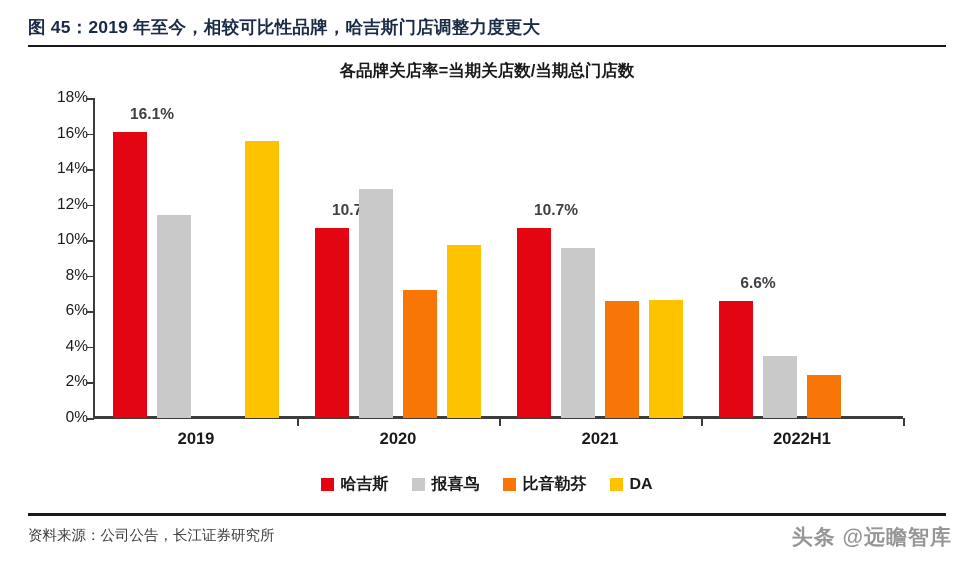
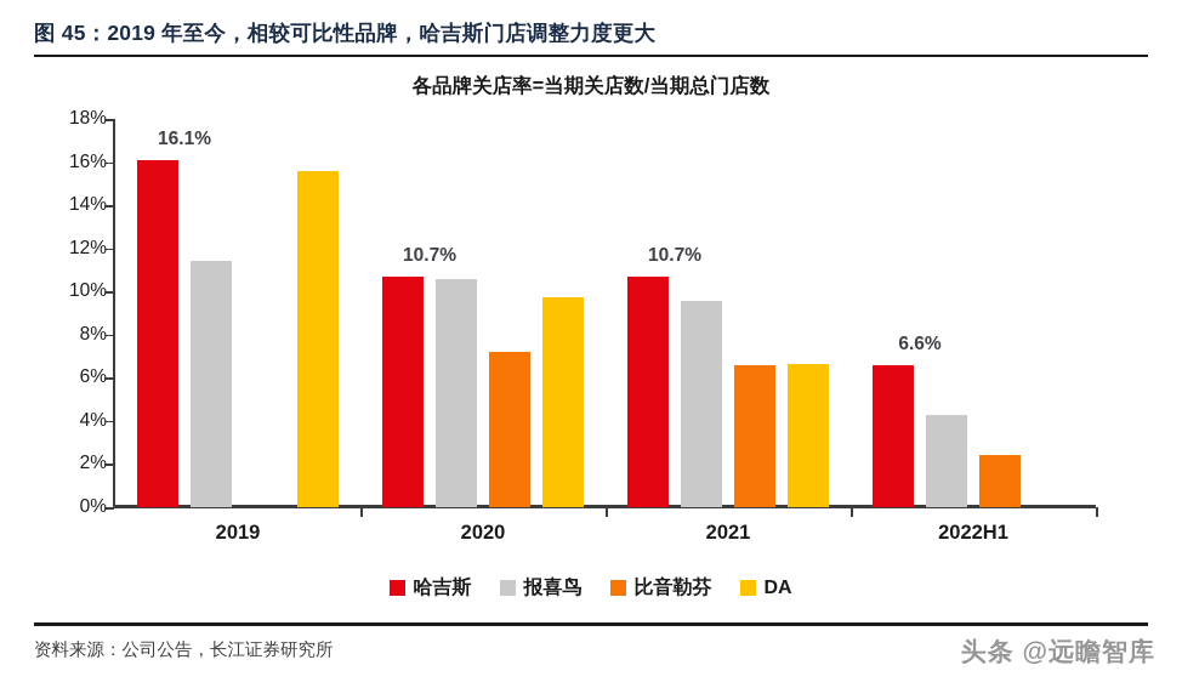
报喜鸟/2020: 12.9% -> 10.6%
报喜鸟/2022H1: 3.5% -> 4.3%
